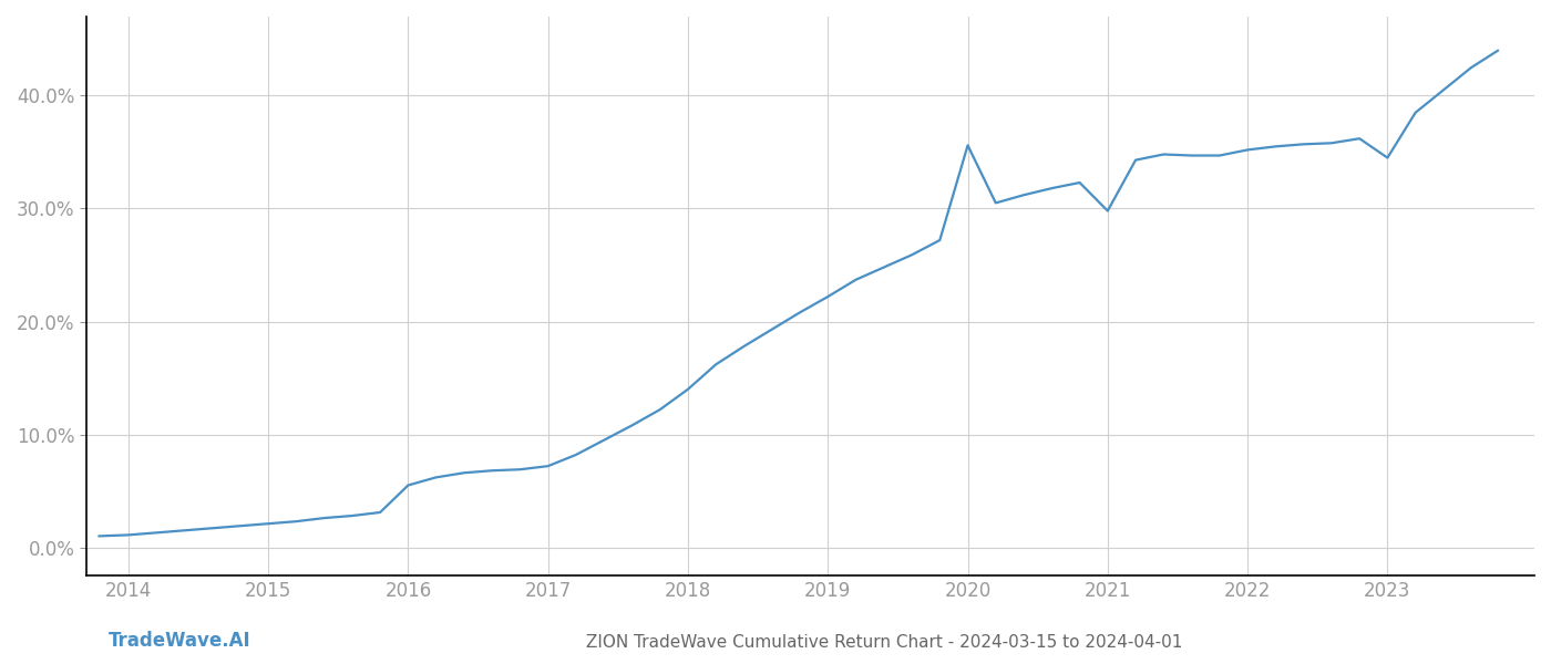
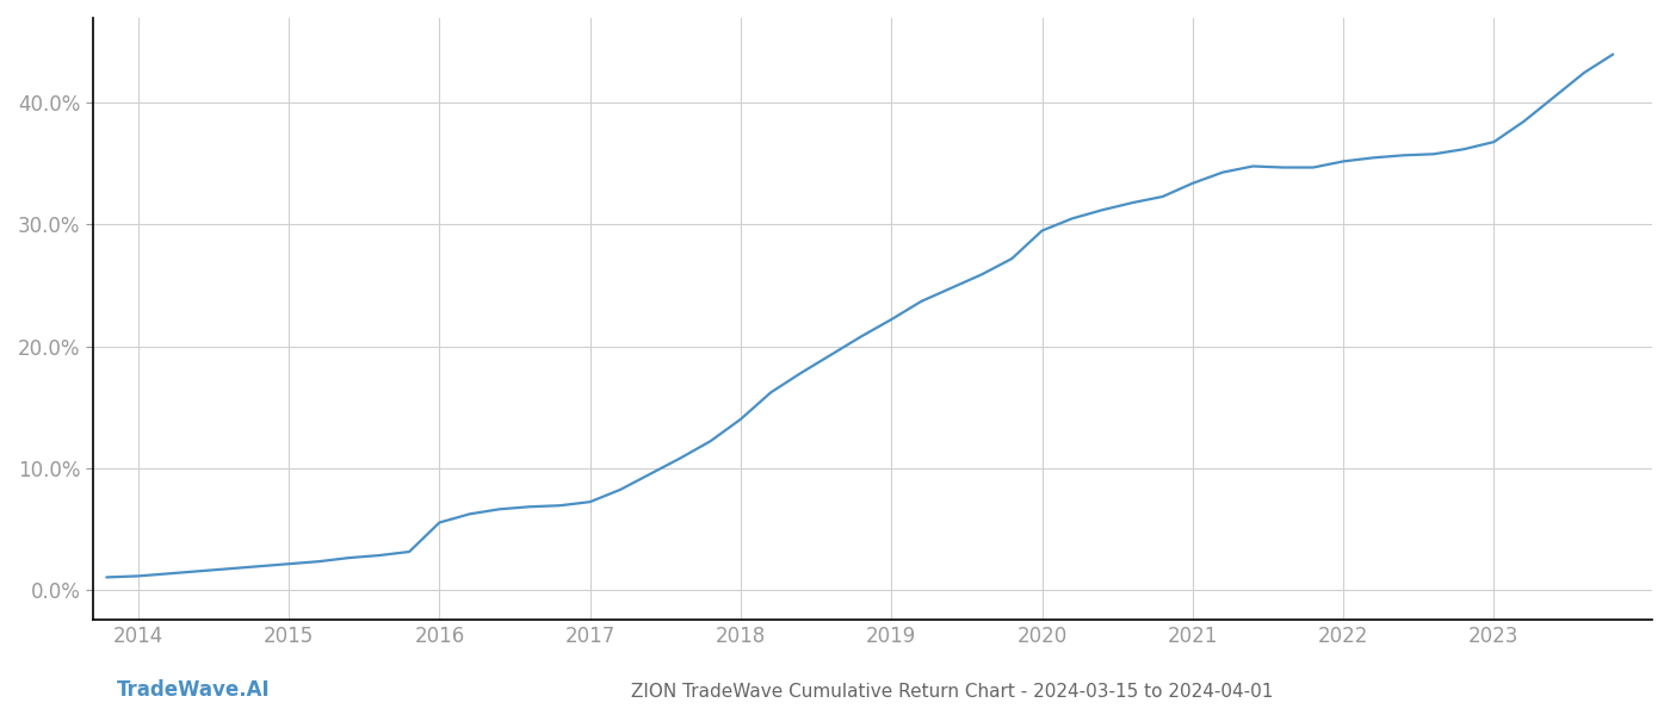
2020: 35.6% -> 29.5%
2021: 29.8% -> 33.4%
2023: 34.5% -> 36.8%
